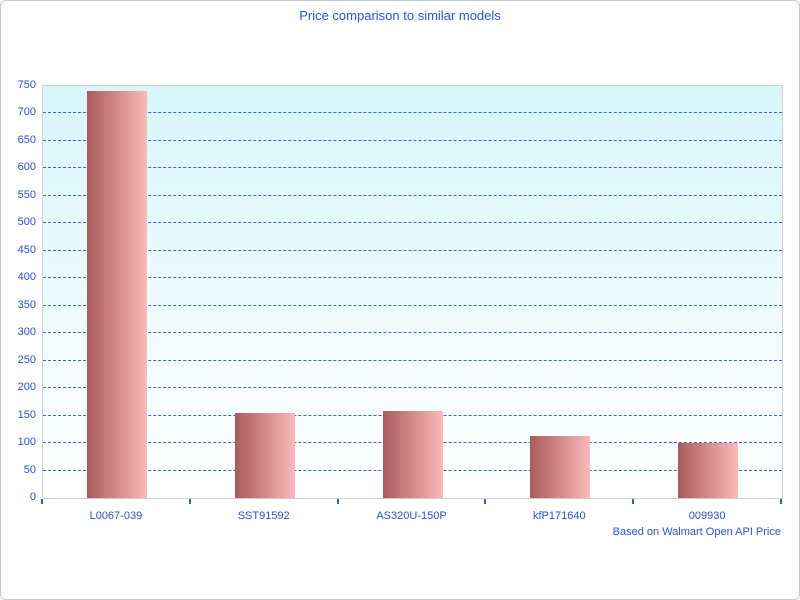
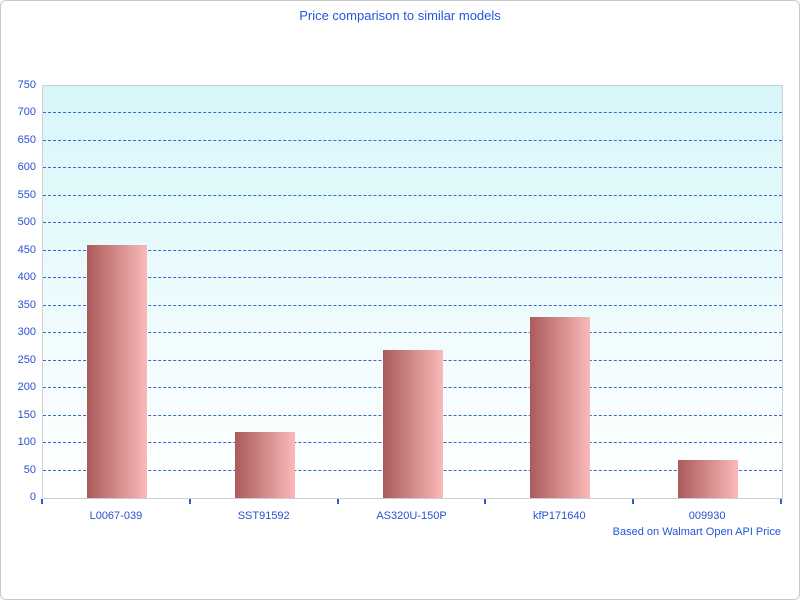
L0067-039: 740 -> 460
SST91592: 150 -> 120
AS320U-150P: 160 -> 270
kfP171640: 110 -> 330
009930: 100 -> 70
